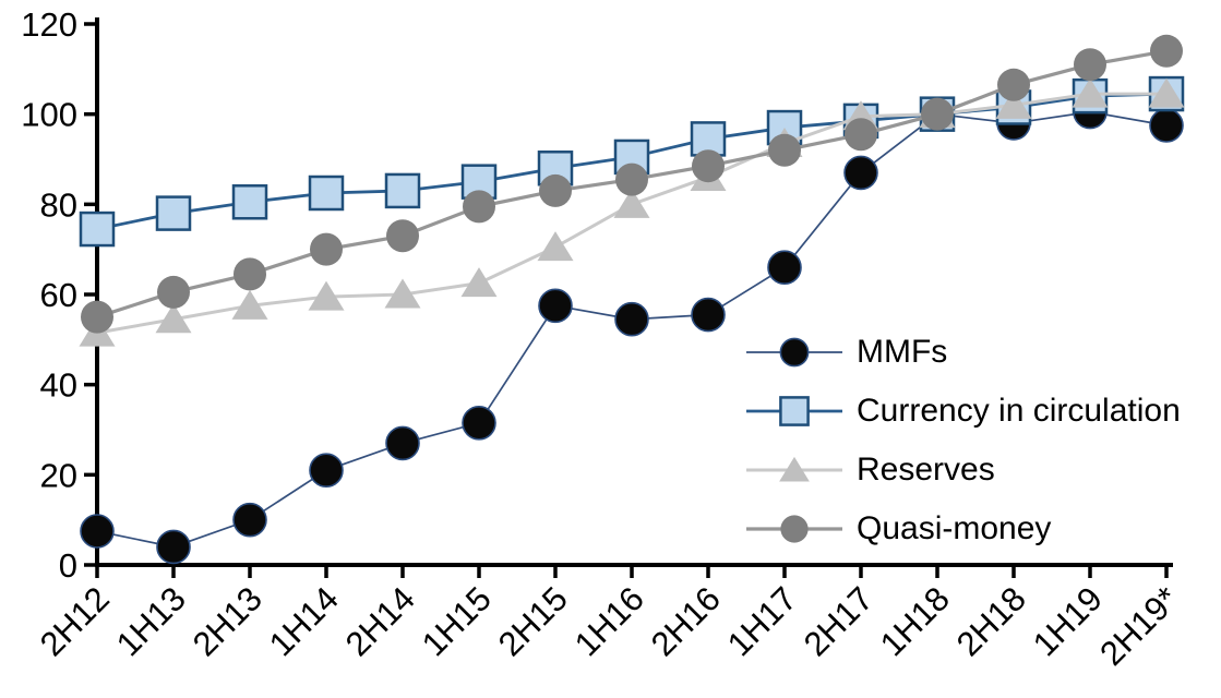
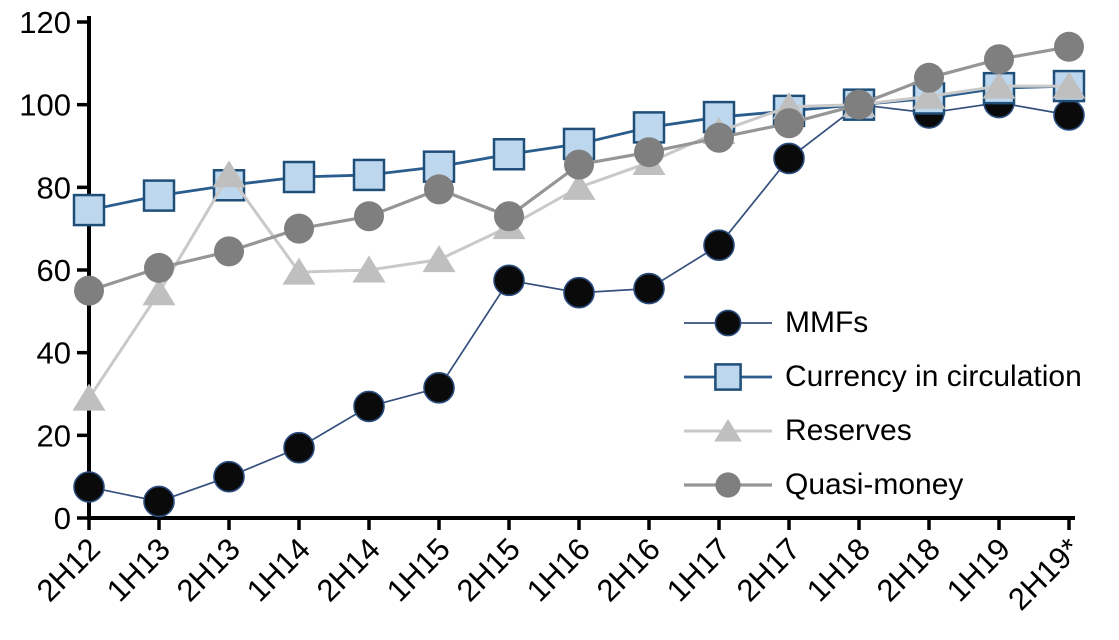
Reserves/2H12: 52 -> 29
Reserves/2H13: 58 -> 83
MMFs/1H14: 21 -> 17
Quasi-money/2H15: 83 -> 73
